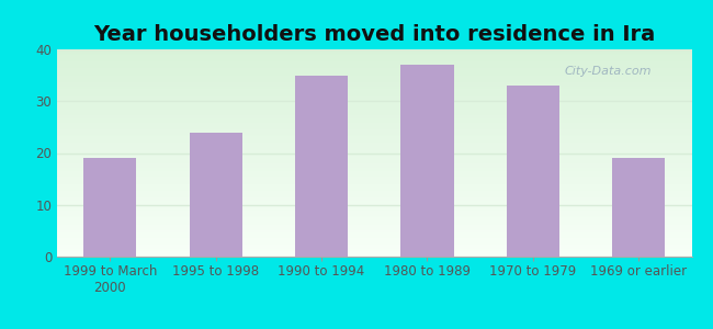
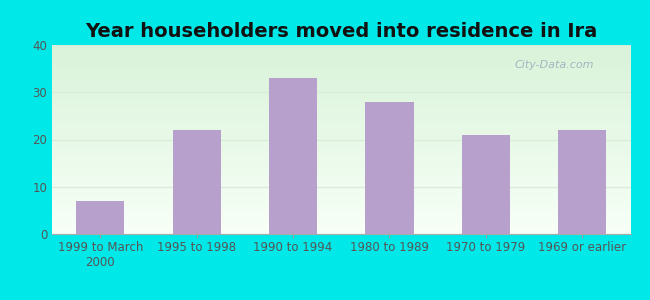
1999 to March 2000: 19 -> 7
1995 to 1998: 24 -> 22
1990 to 1994: 35 -> 33
1980 to 1989: 37 -> 28
1970 to 1979: 33 -> 21
1969 or earlier: 19 -> 22
